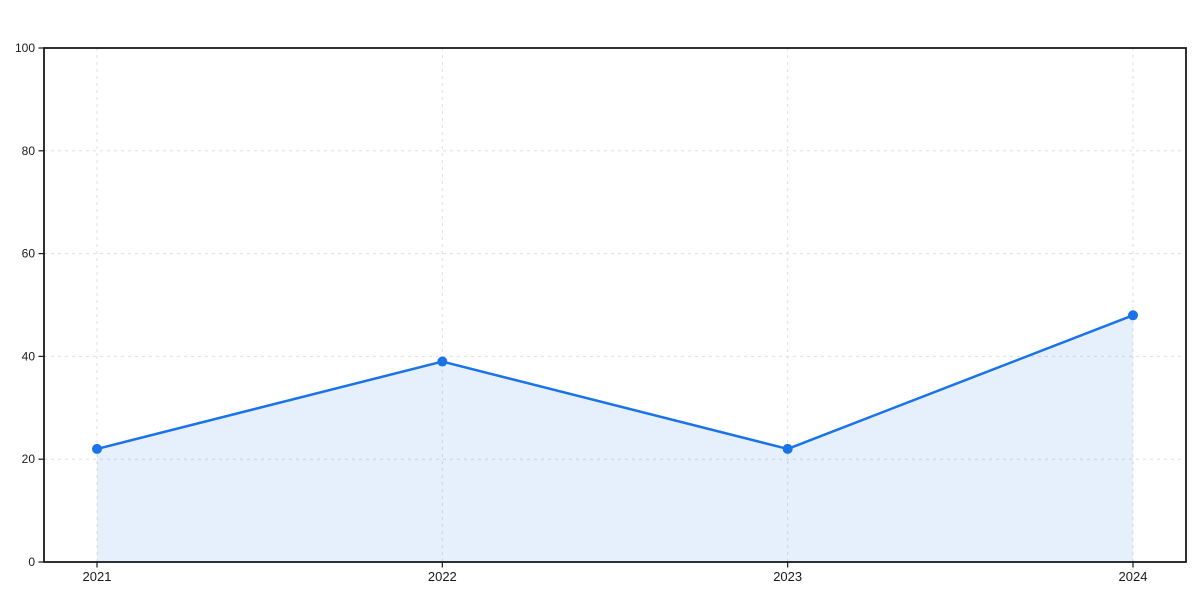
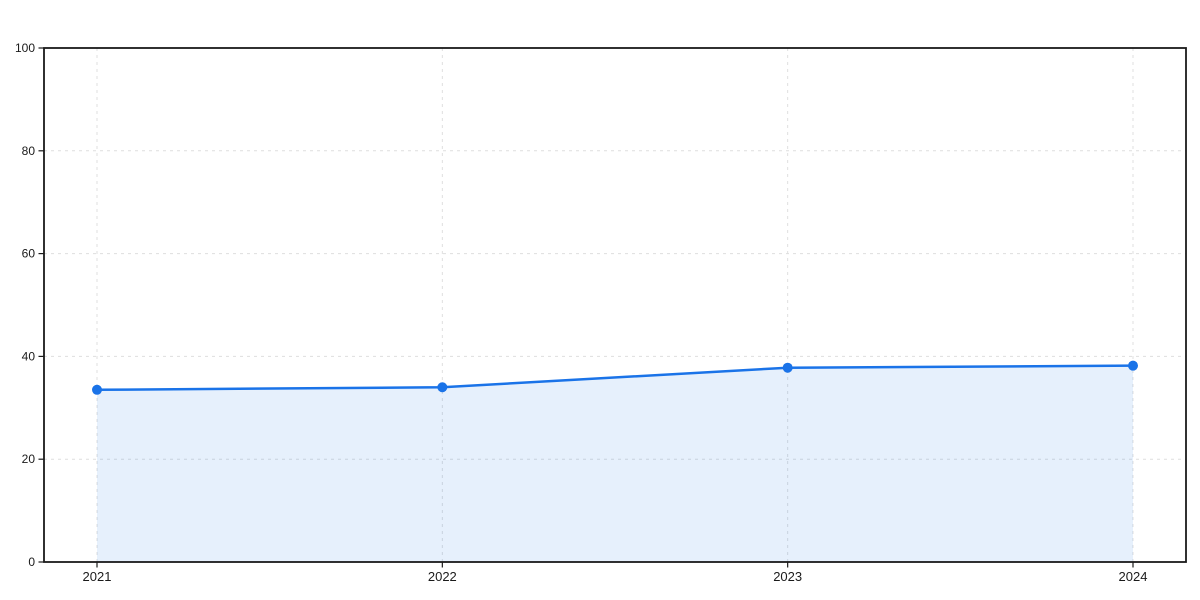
2021: 22 -> 34
2022: 39 -> 34
2023: 22 -> 38
2024: 48 -> 38
